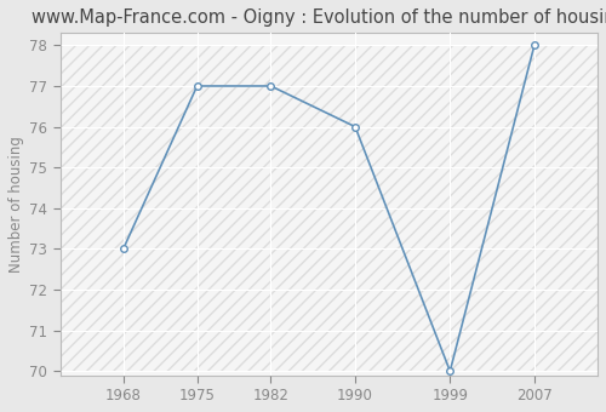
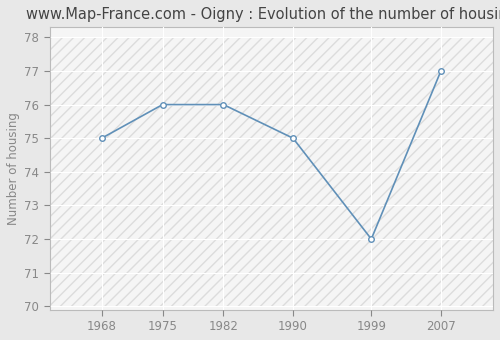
1968: 73 -> 75
1975: 77 -> 76
1982: 77 -> 76
1990: 76 -> 75
1999: 70 -> 72
2007: 78 -> 77
